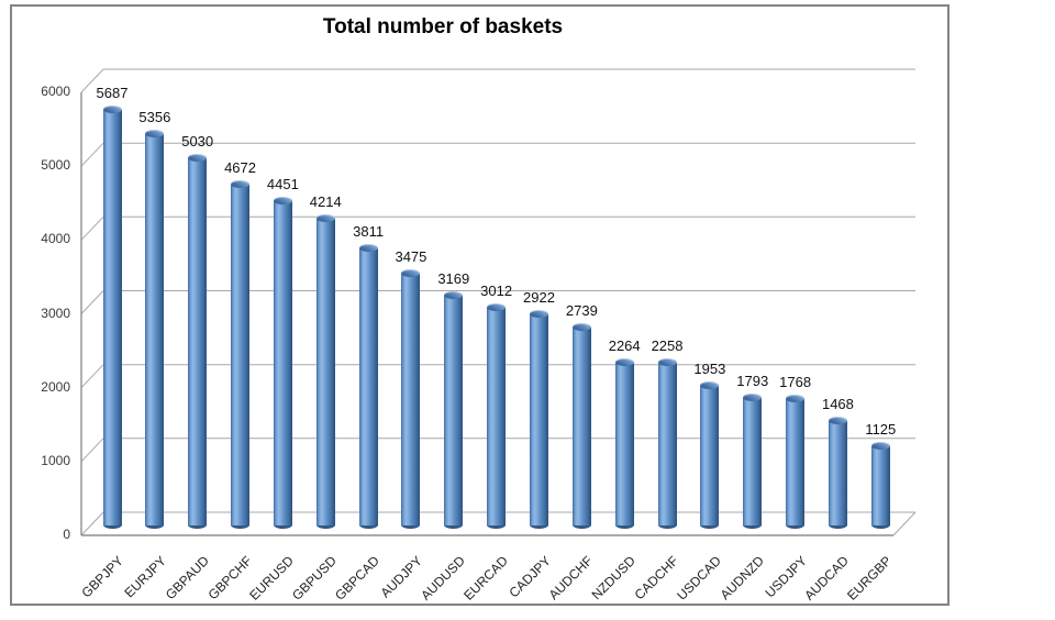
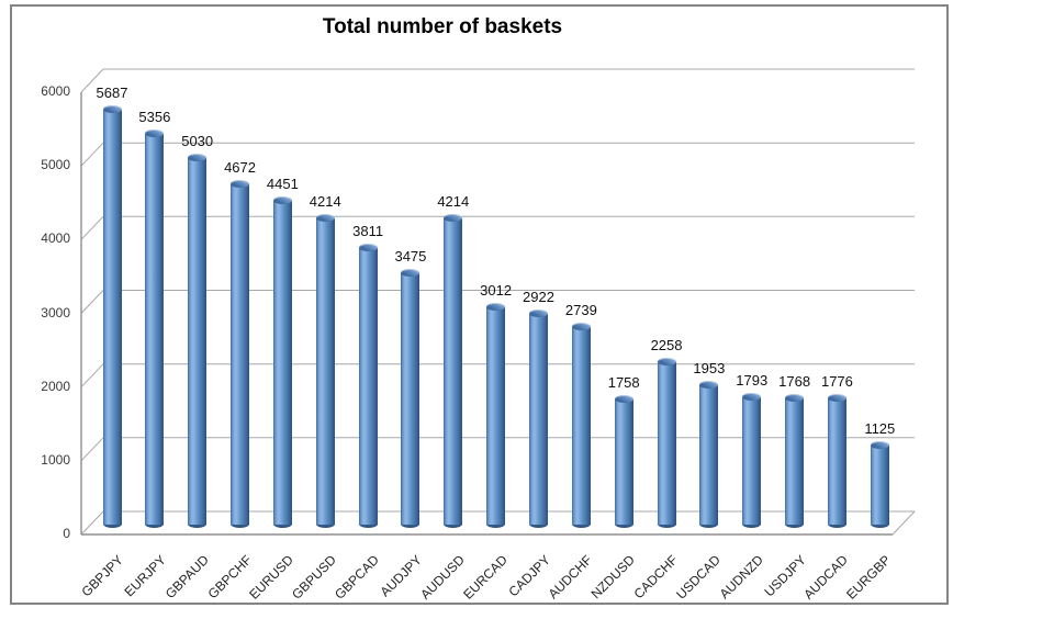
AUDUSD: 3169 -> 4214
NZDUSD: 2264 -> 1758
AUDCAD: 1468 -> 1776
